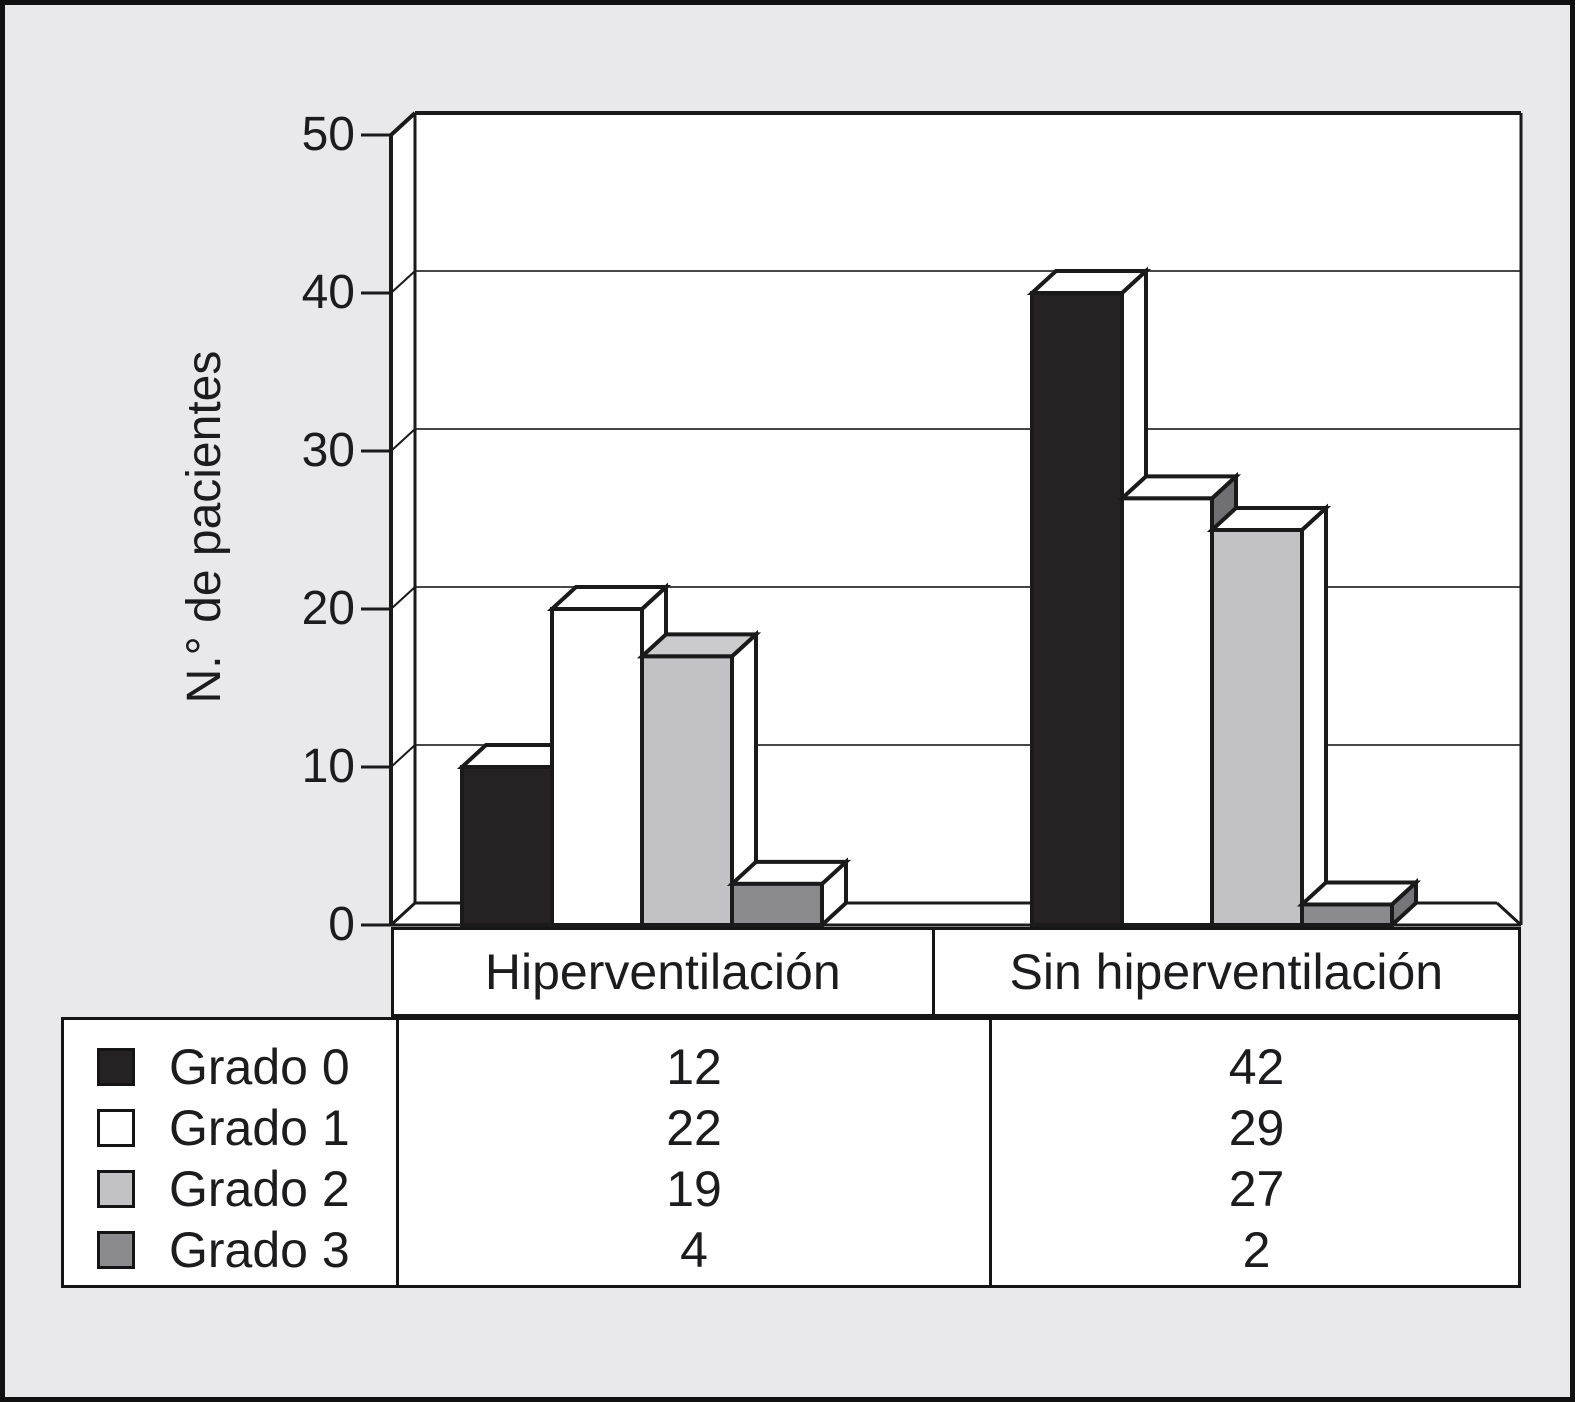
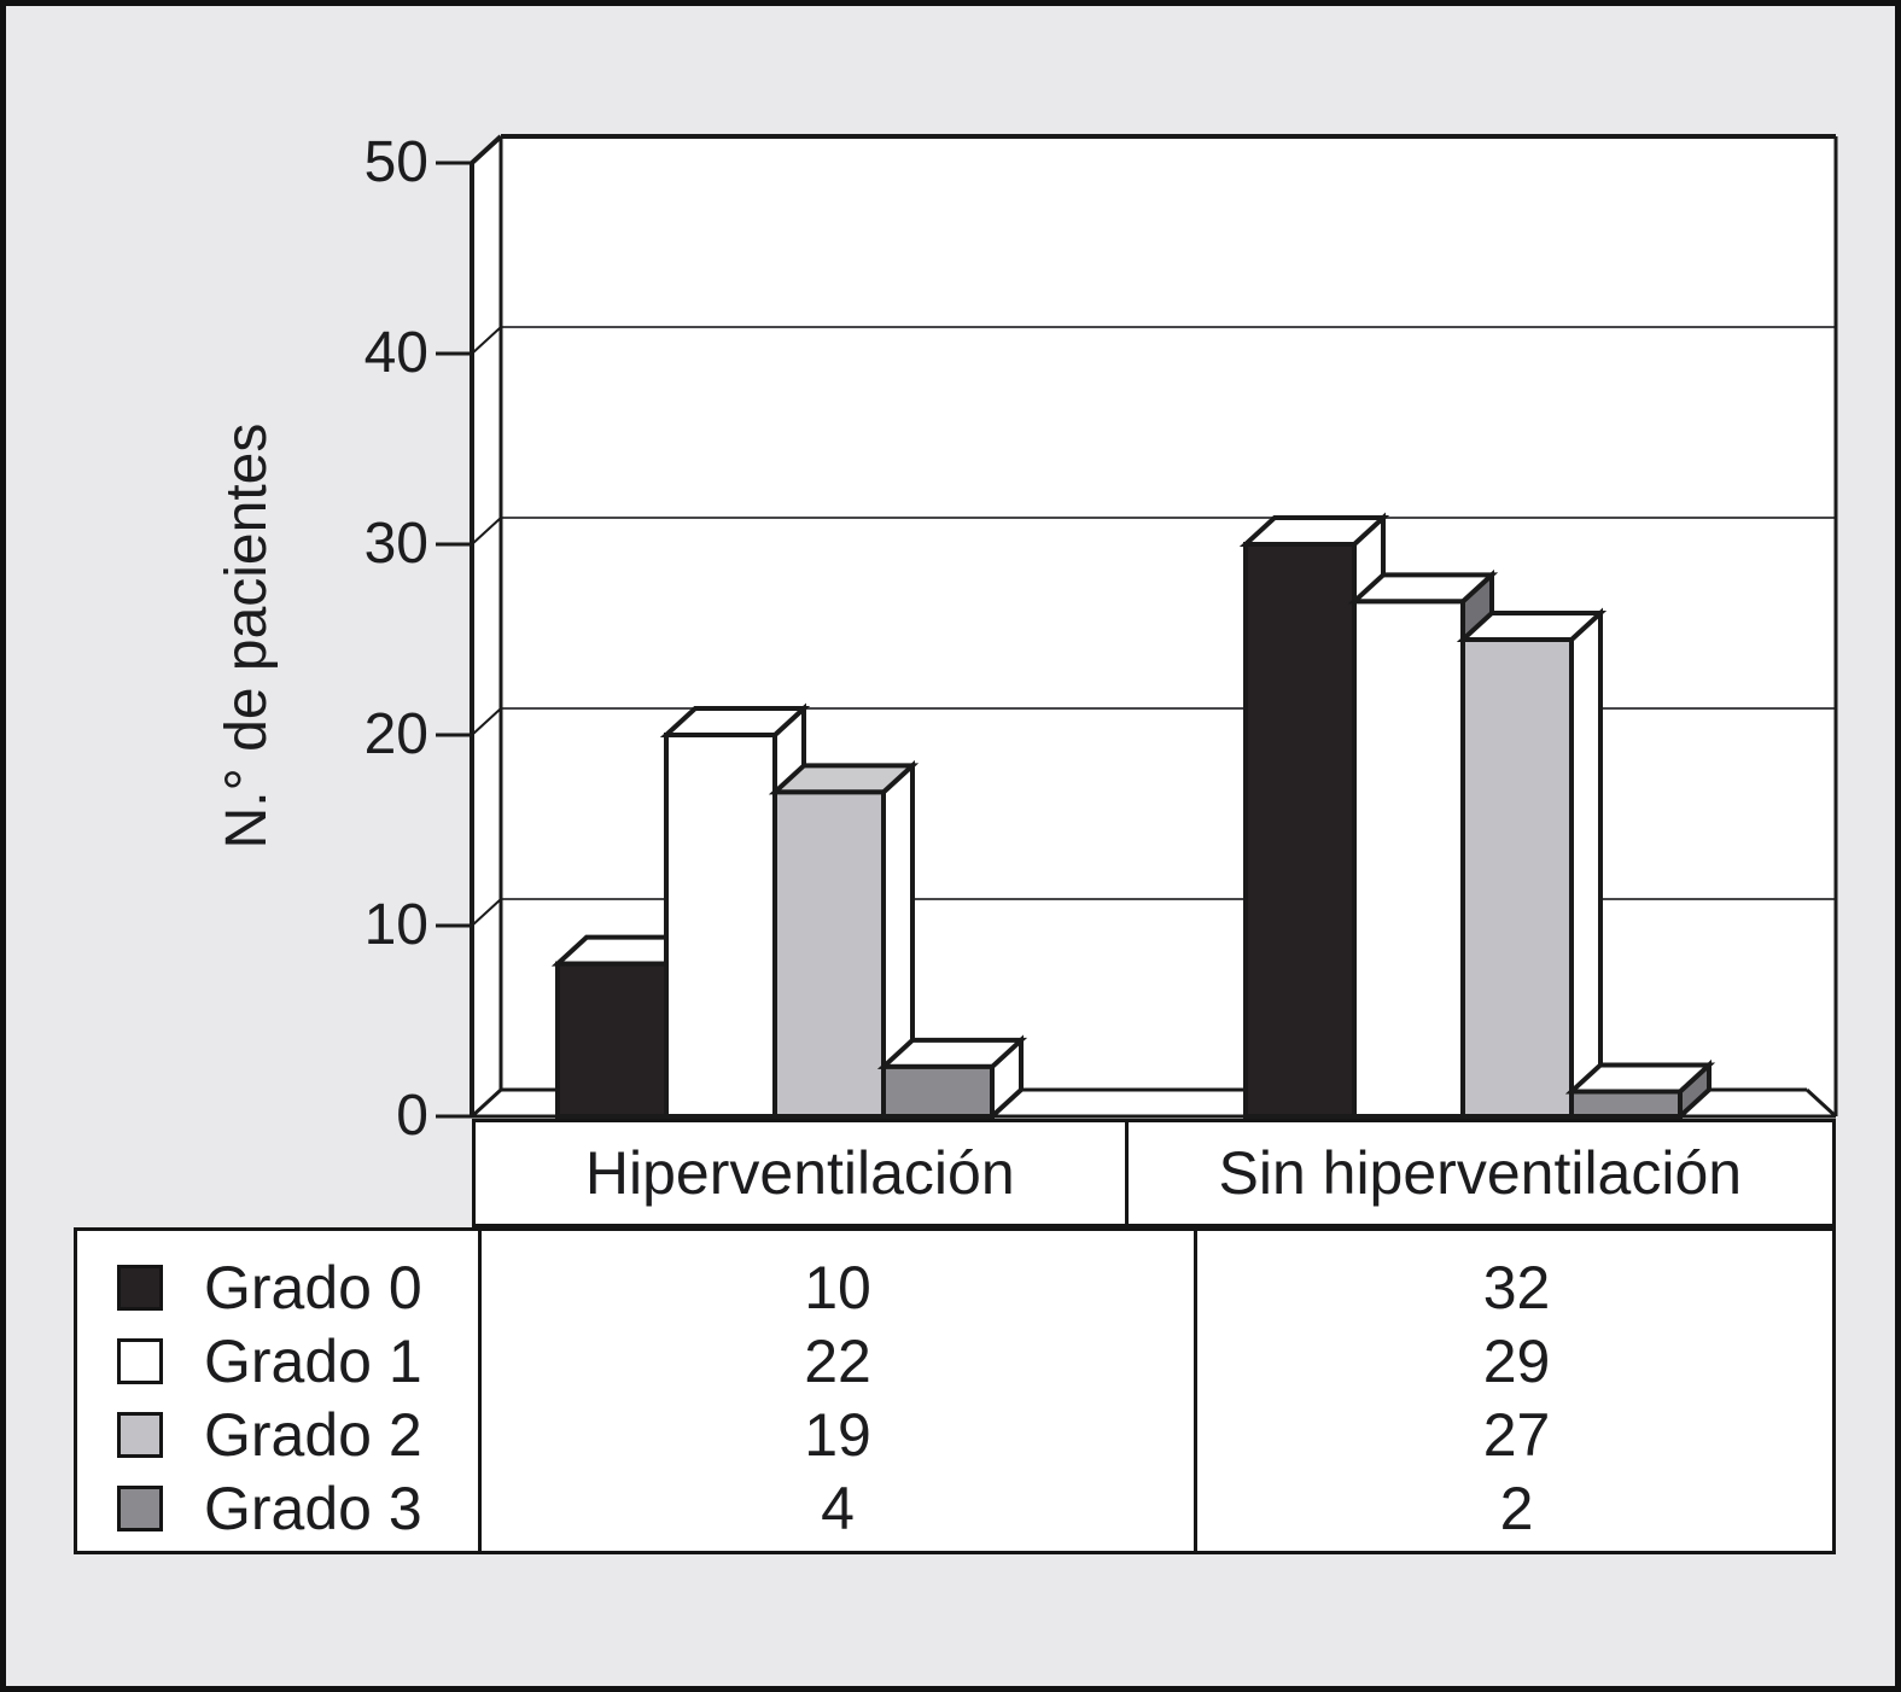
Grado 0/Hiperventilación: 12 -> 10
Grado 0/Sin hiperventilación: 42 -> 32
